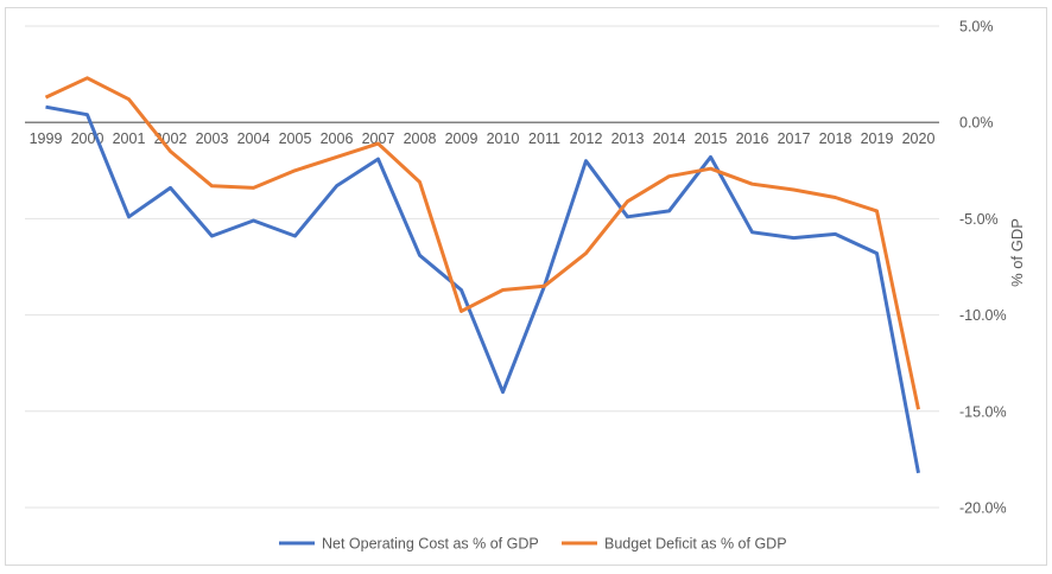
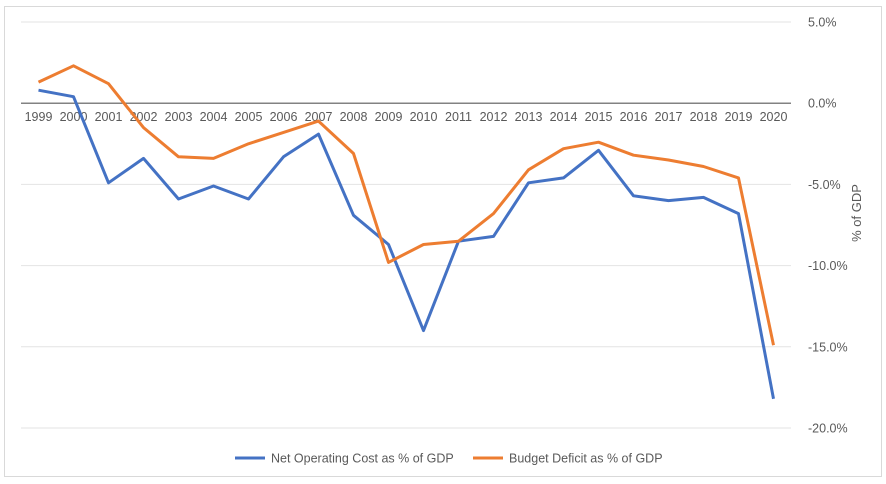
Net Operating Cost as % of GDP/2012: -2.0% -> -8.2%
Net Operating Cost as % of GDP/2015: -1.8% -> -2.9%
